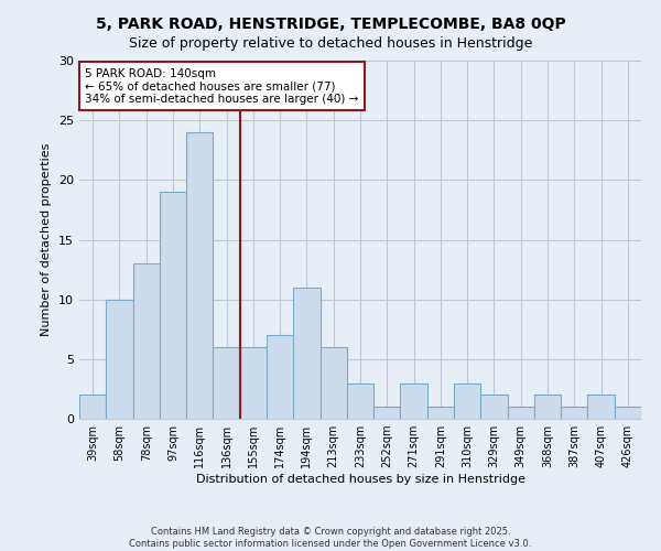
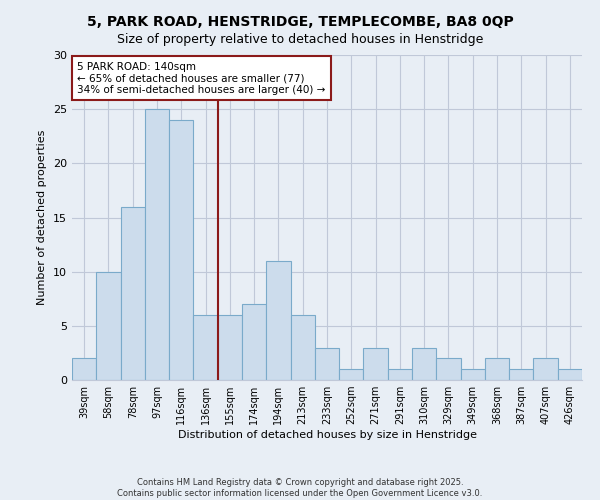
78sqm: 13 -> 16
97sqm: 19 -> 25
